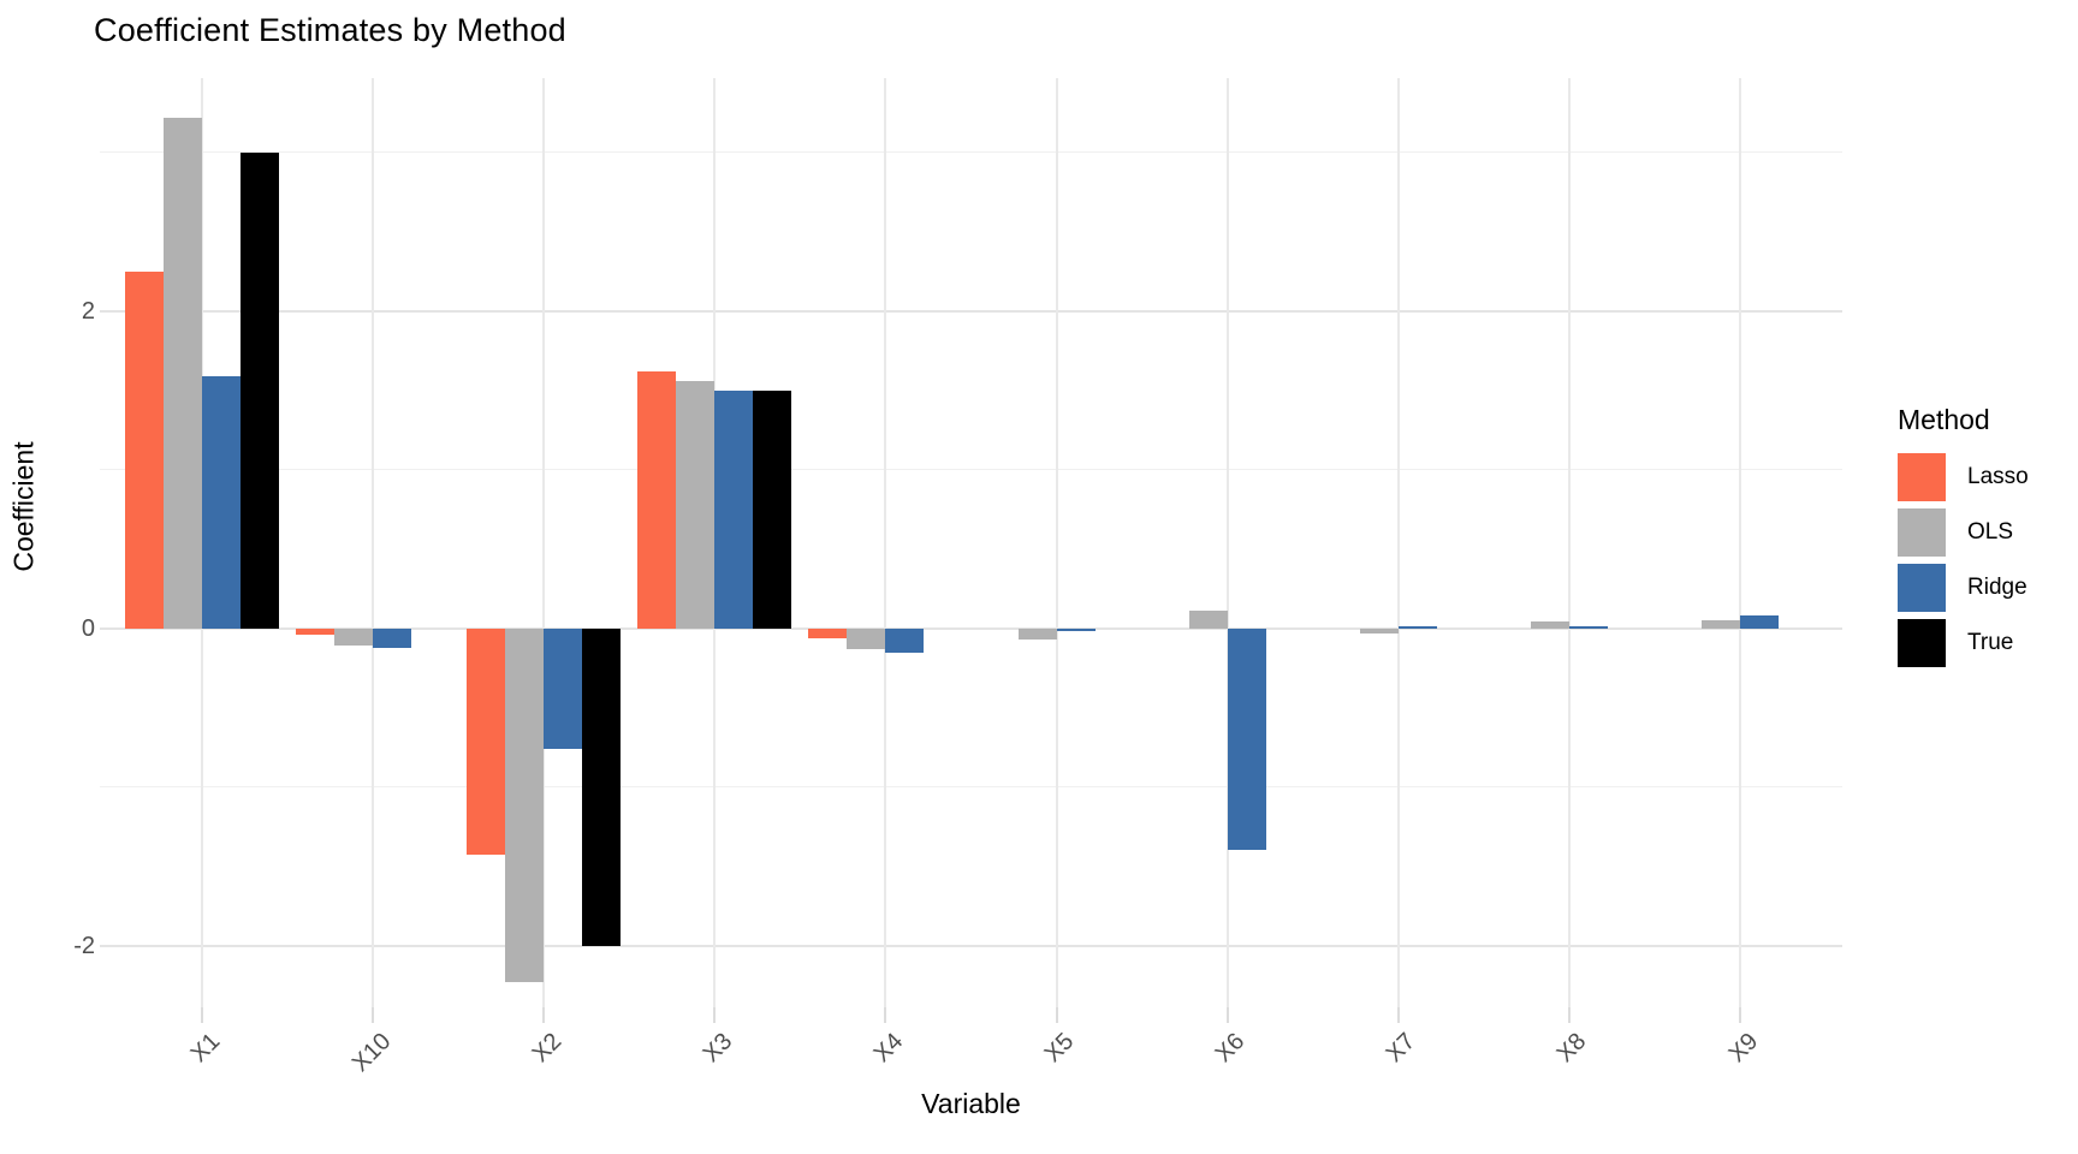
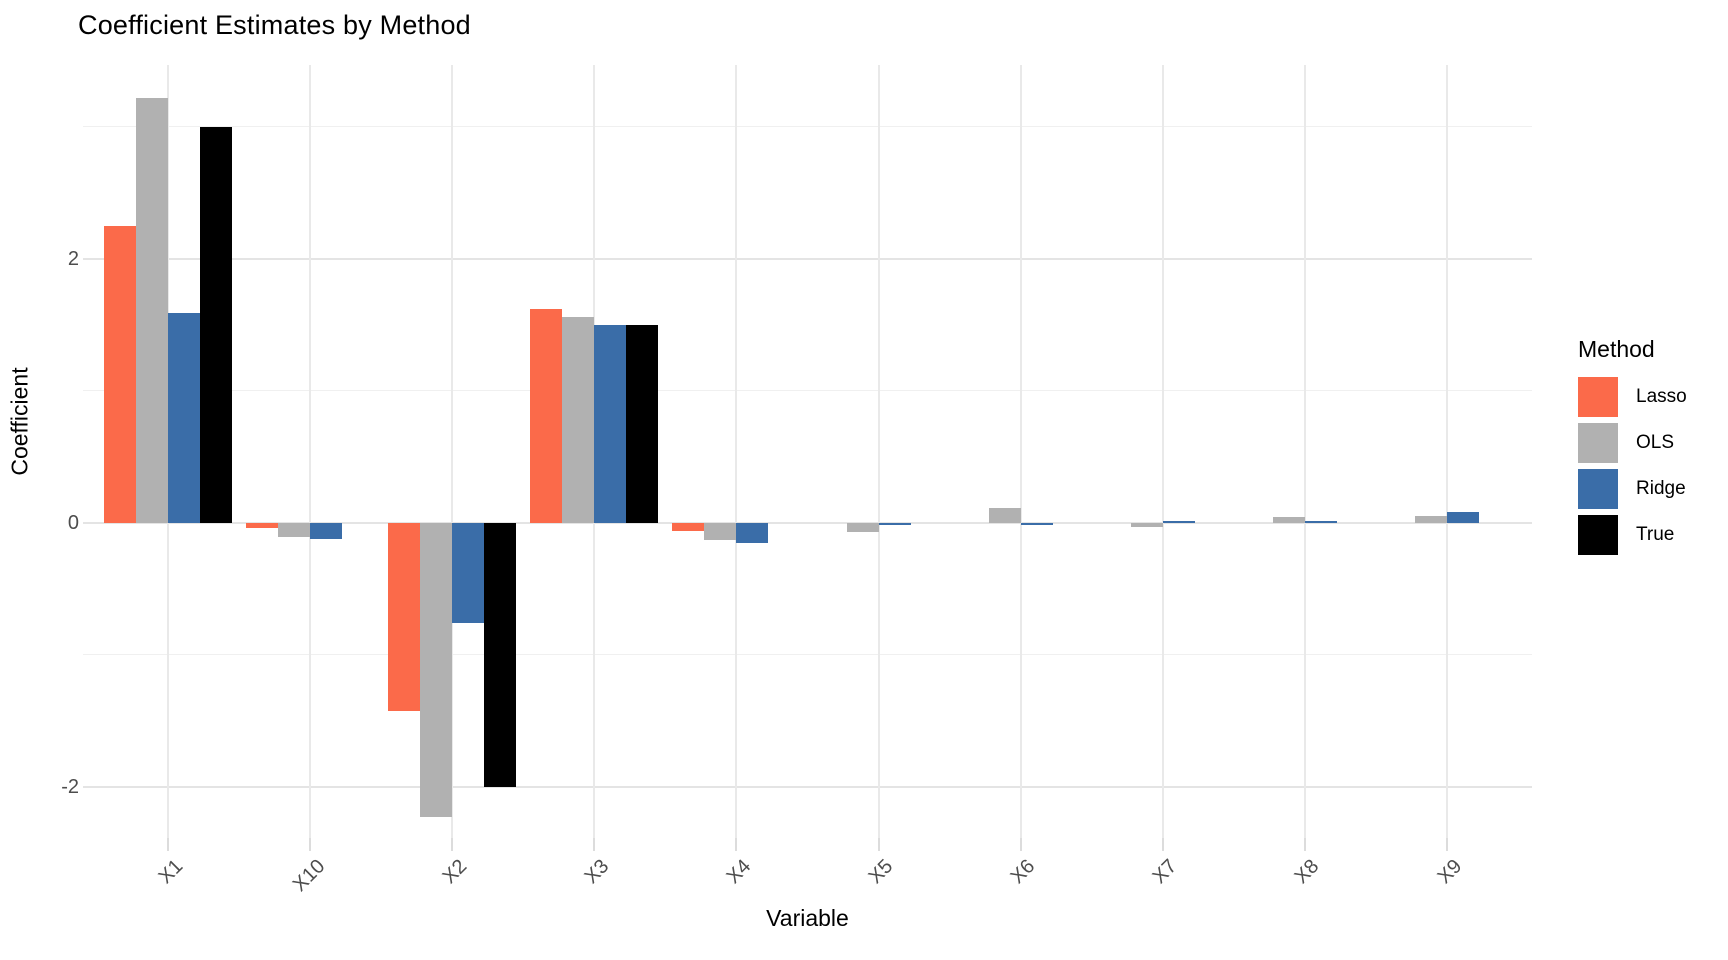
Ridge/X6: -1.40 -> -0.02
